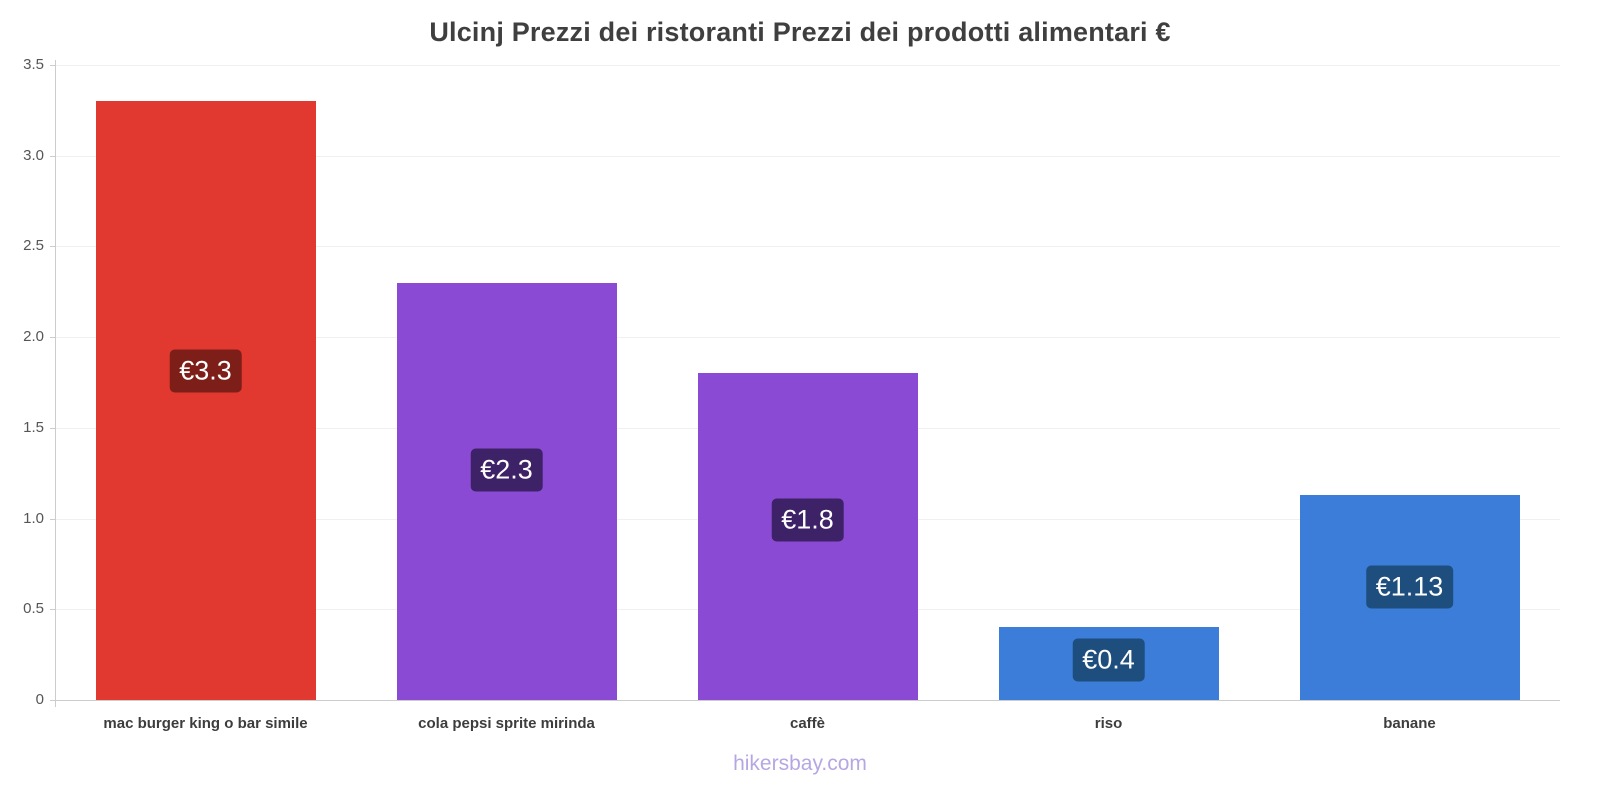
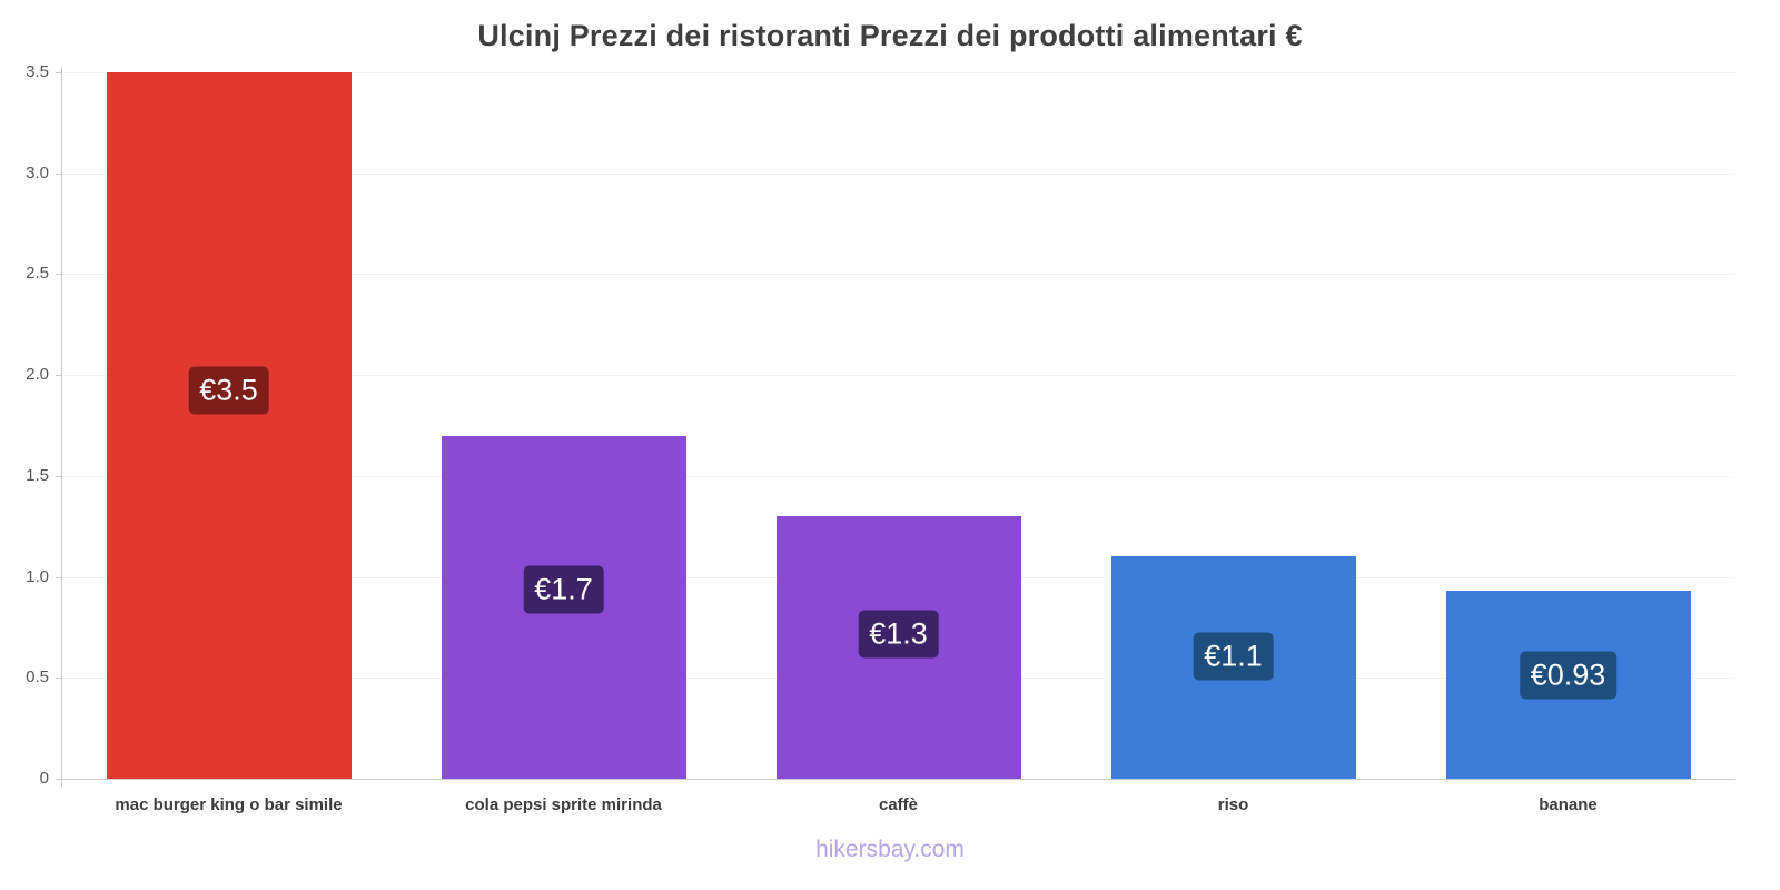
mac burger king o bar simile: €3.3 -> €3.5
cola pepsi sprite mirinda: €2.3 -> €1.7
caffè: €1.8 -> €1.3
riso: €0.4 -> €1.1
banane: €1.13 -> €0.93
